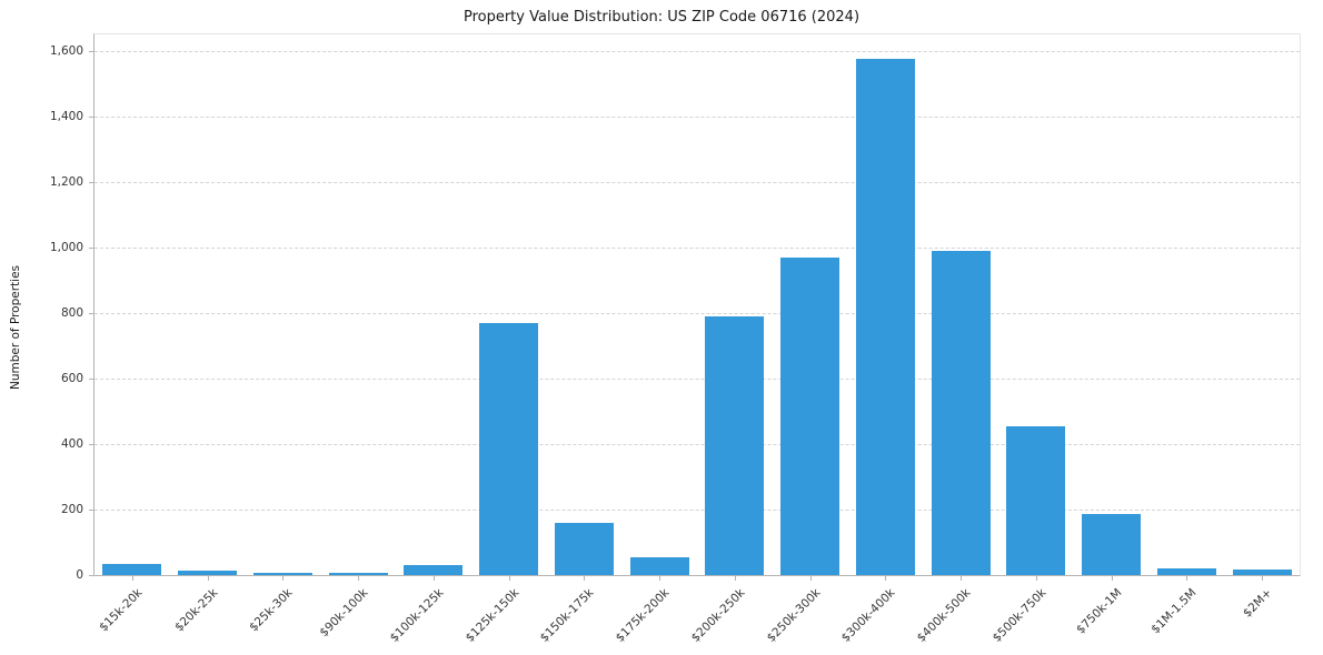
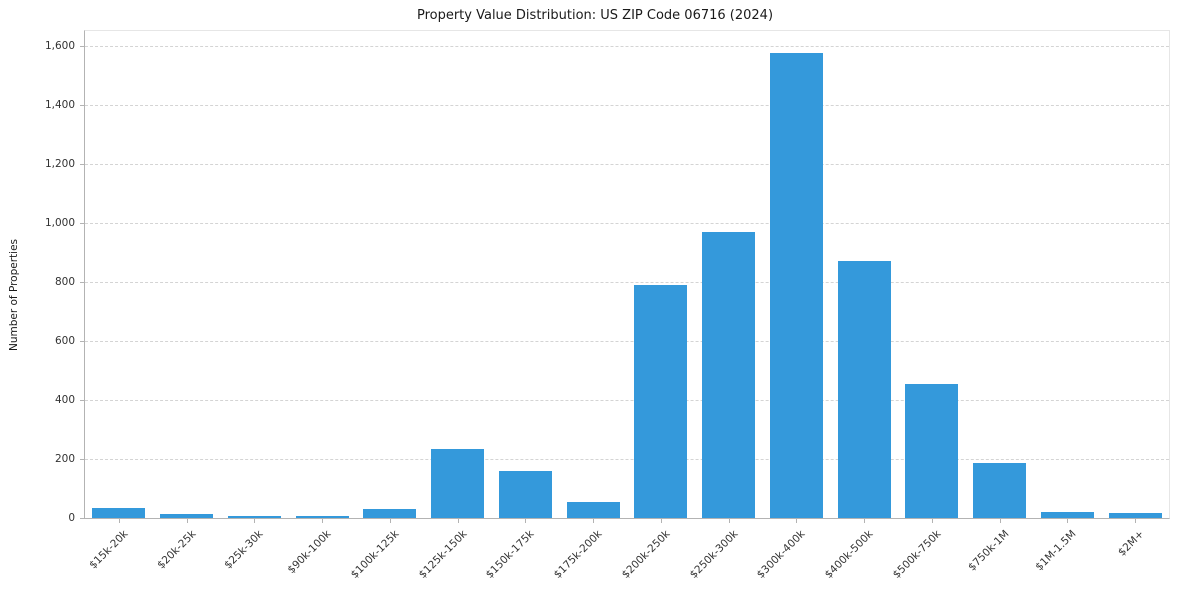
$125k-150k: 770 -> 240
$400k-500k: 990 -> 870
